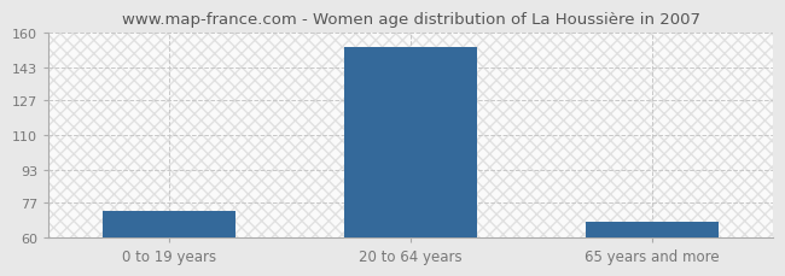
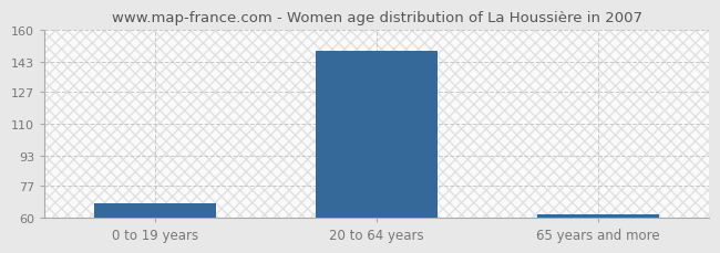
0 to 19 years: 73 -> 68
20 to 64 years: 153 -> 149
65 years and more: 68 -> 62
